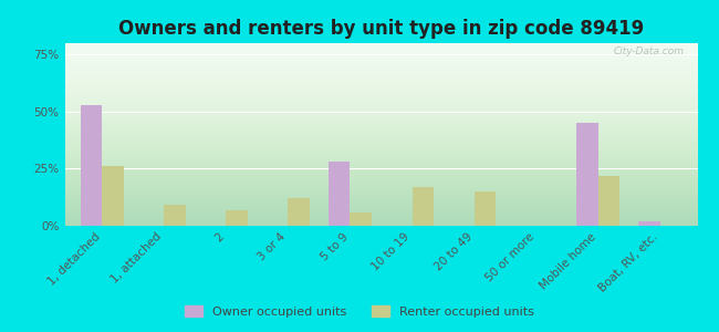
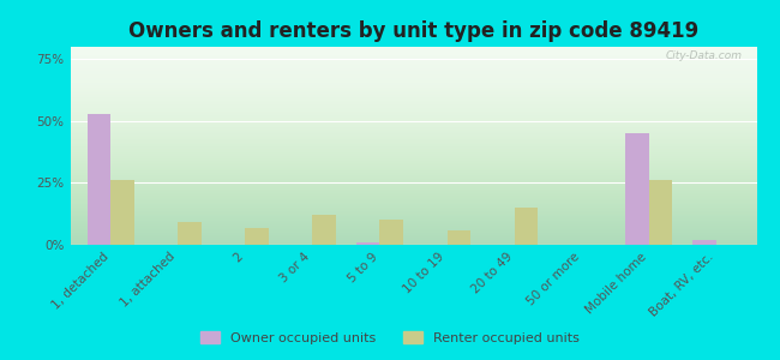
Owner occupied units/5 to 9: 28% -> 1%
Renter occupied units/5 to 9: 6% -> 10%
Renter occupied units/10 to 19: 17% -> 6%
Renter occupied units/Mobile home: 22% -> 26%
